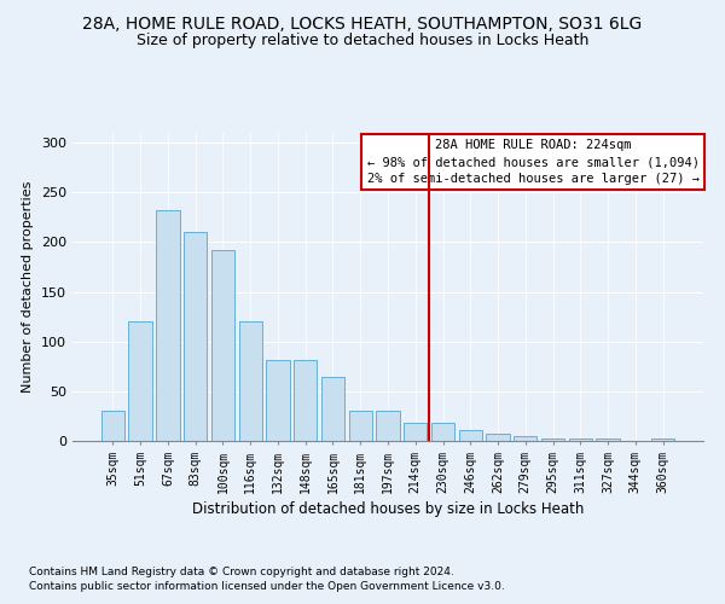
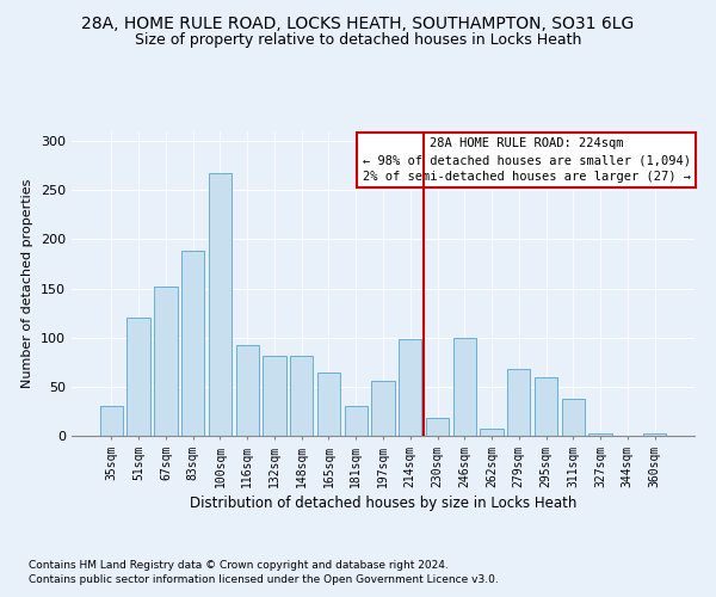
67sqm: 232 -> 152
83sqm: 210 -> 188
100sqm: 192 -> 268
116sqm: 120 -> 92
197sqm: 30 -> 56
214sqm: 18 -> 98
246sqm: 11 -> 100
279sqm: 5 -> 68
295sqm: 3 -> 60
311sqm: 3 -> 38
